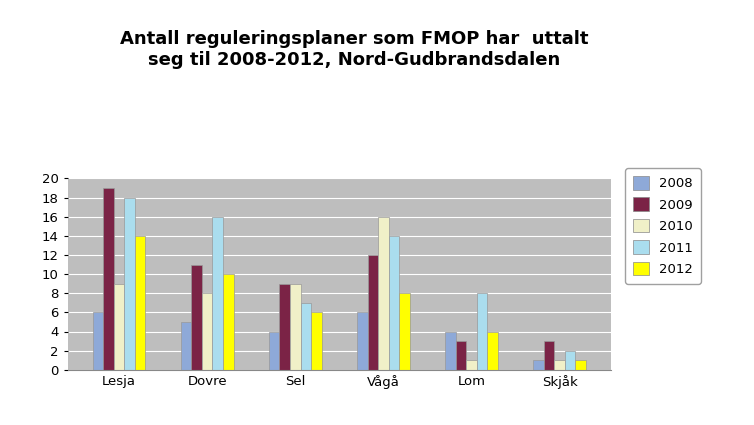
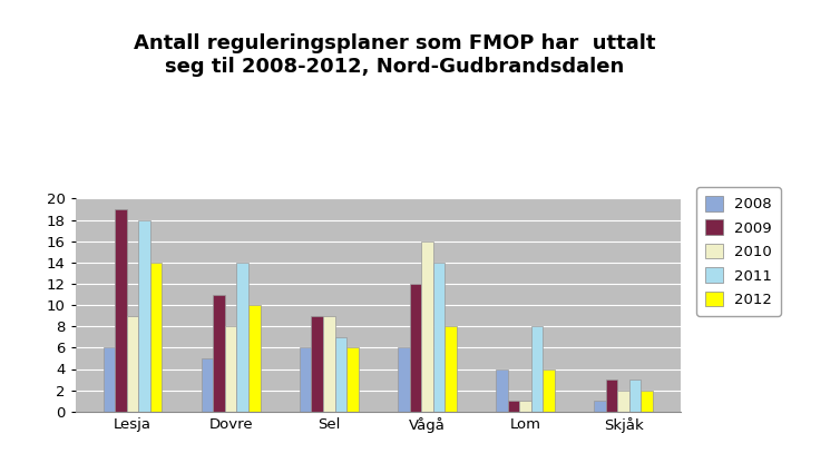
2011/Dovre: 16 -> 14
2008/Sel: 4 -> 6
2009/Lom: 3 -> 1
2010/Skjåk: 1 -> 2
2011/Skjåk: 2 -> 3
2012/Skjåk: 1 -> 2
